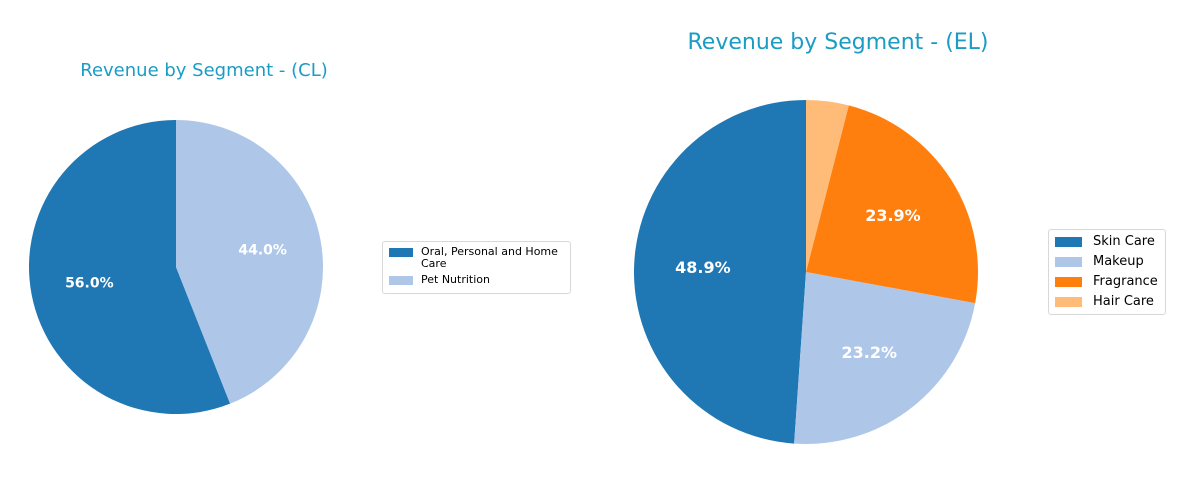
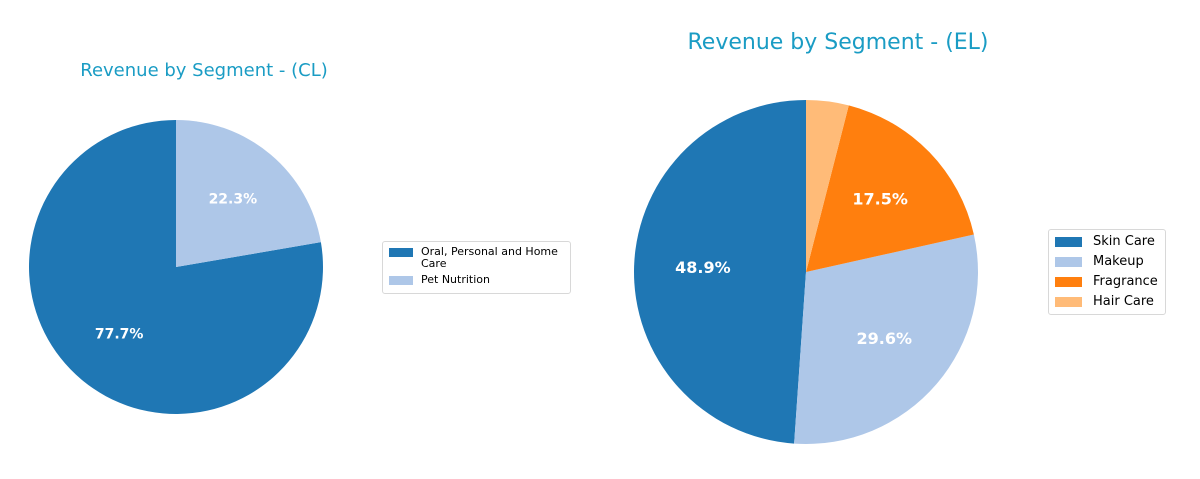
Revenue by Segment - (CL)/Oral, Personal and Home Care: 56.0% -> 77.7%
Revenue by Segment - (CL)/Pet Nutrition: 44.0% -> 22.3%
Revenue by Segment - (EL)/Makeup: 23.2% -> 29.6%
Revenue by Segment - (EL)/Fragrance: 23.9% -> 17.5%
